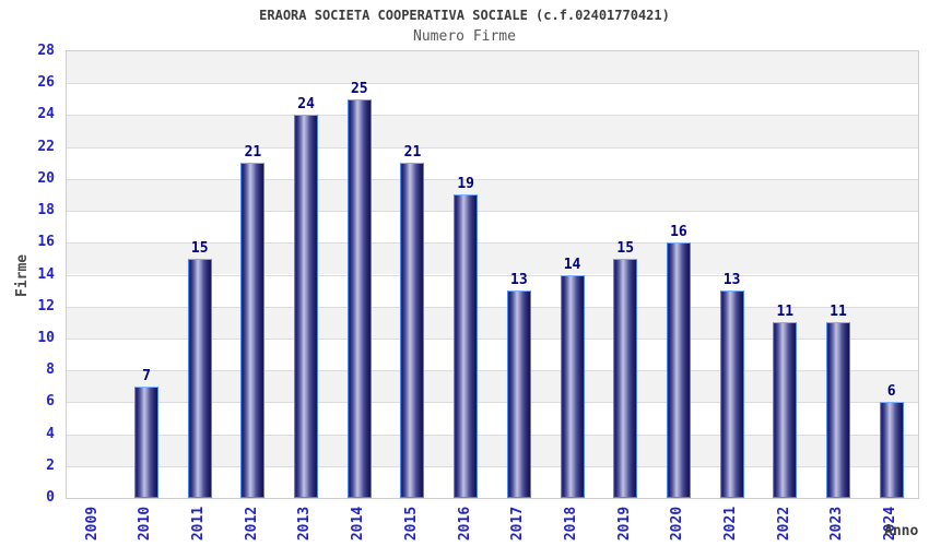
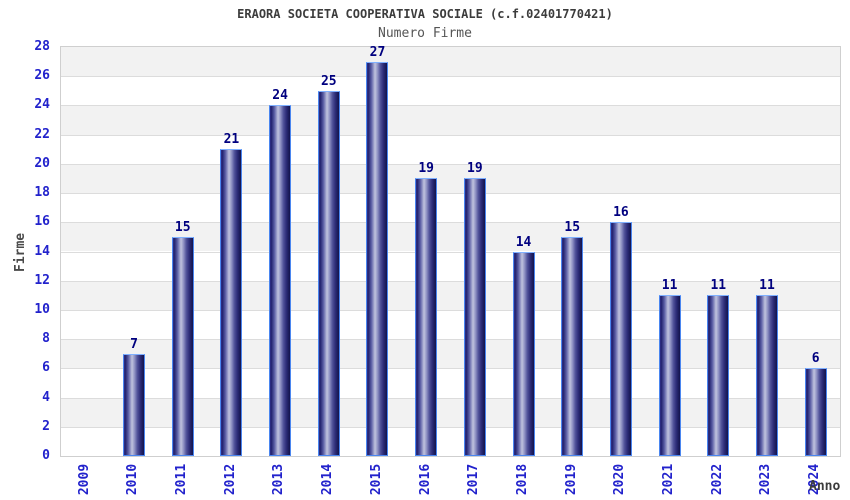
2015: 21 -> 27
2017: 13 -> 19
2021: 13 -> 11
